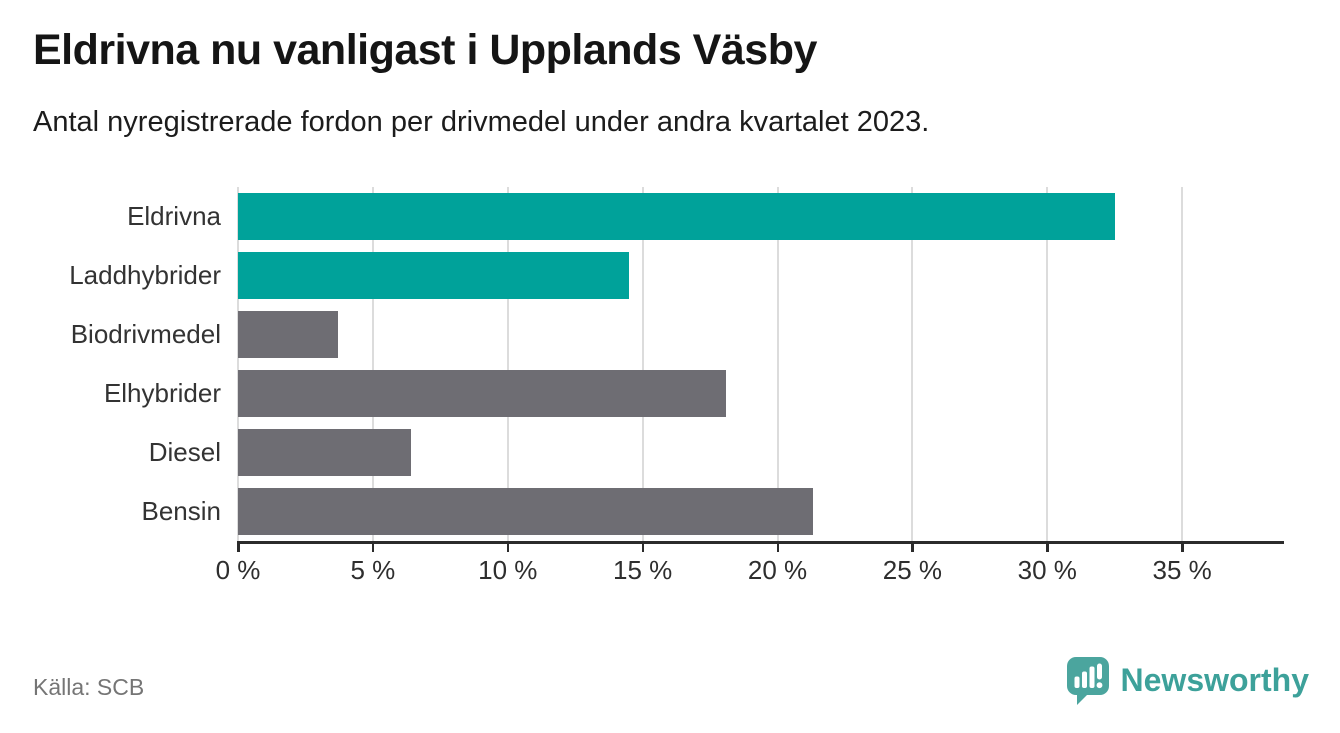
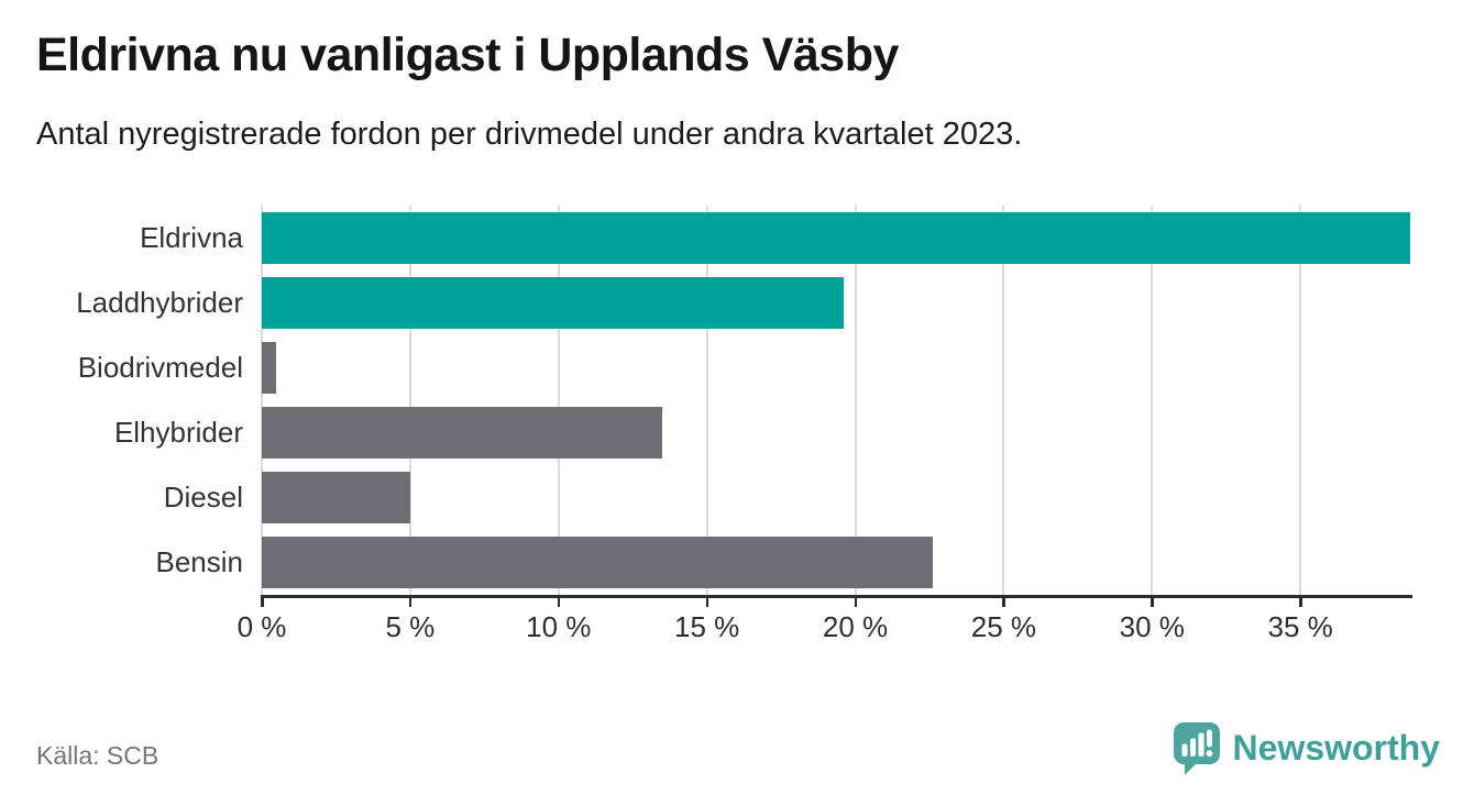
Eldrivna: 32.5% -> 38.7%
Laddhybrider: 14.5% -> 19.6%
Biodrivmedel: 3.7% -> 0.5%
Elhybrider: 18.1% -> 13.5%
Diesel: 6.4% -> 5.0%
Bensin: 21.3% -> 22.6%
